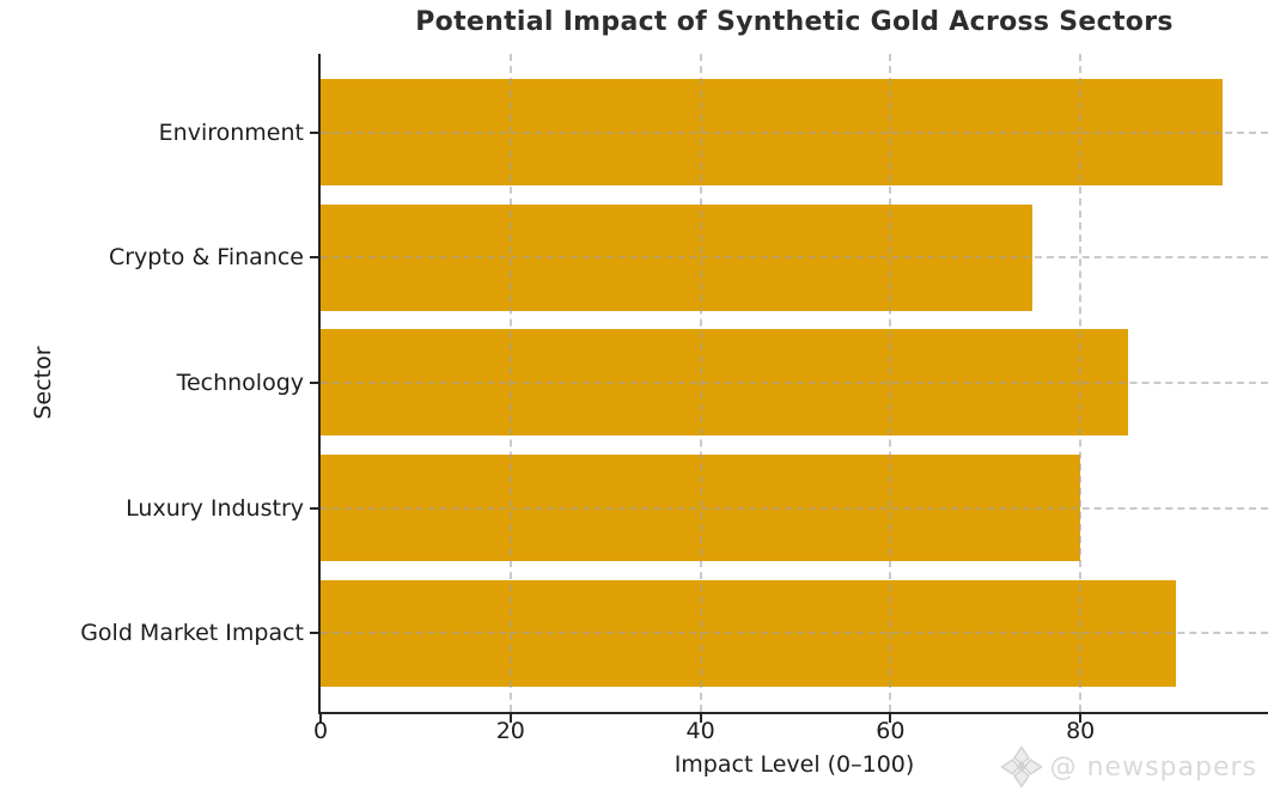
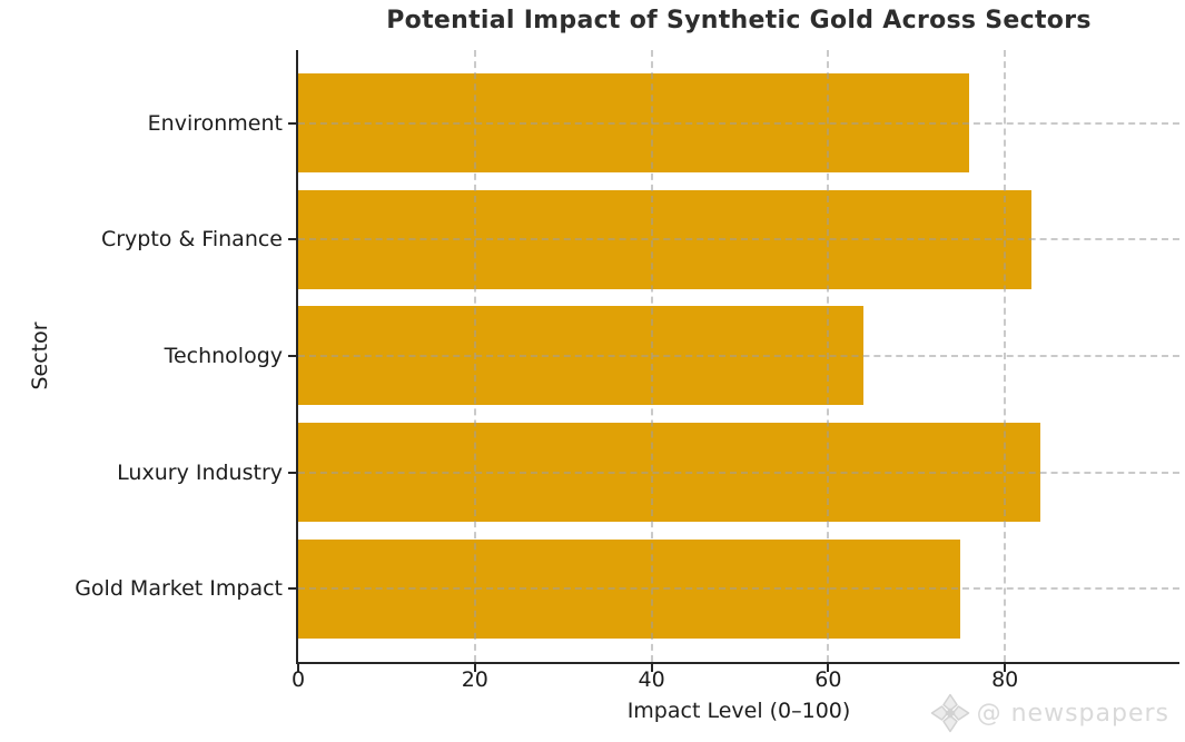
Environment: 95 -> 76
Crypto & Finance: 75 -> 83
Technology: 85 -> 64
Luxury Industry: 80 -> 84
Gold Market Impact: 90 -> 75
